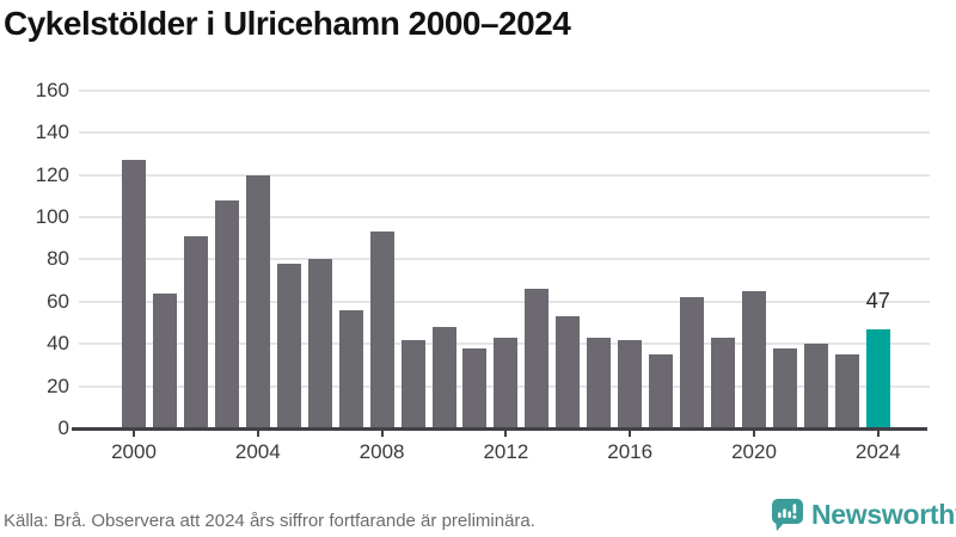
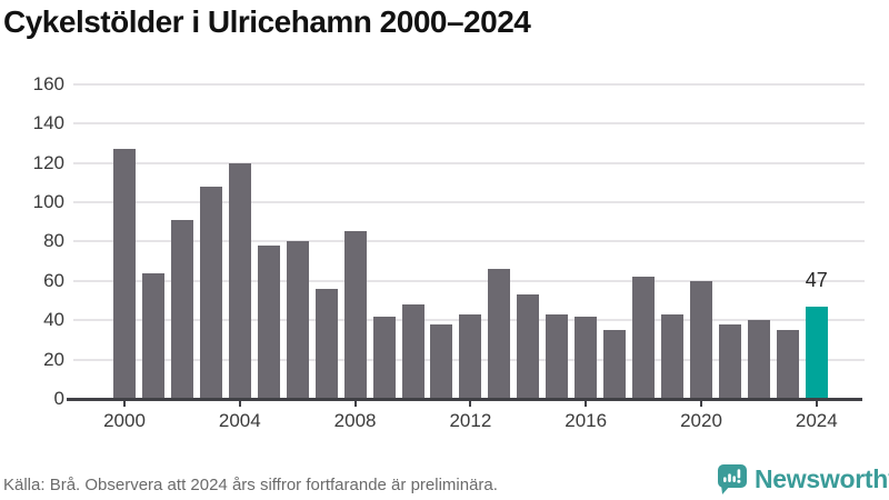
2008: 93 -> 85
2020: 65 -> 60
